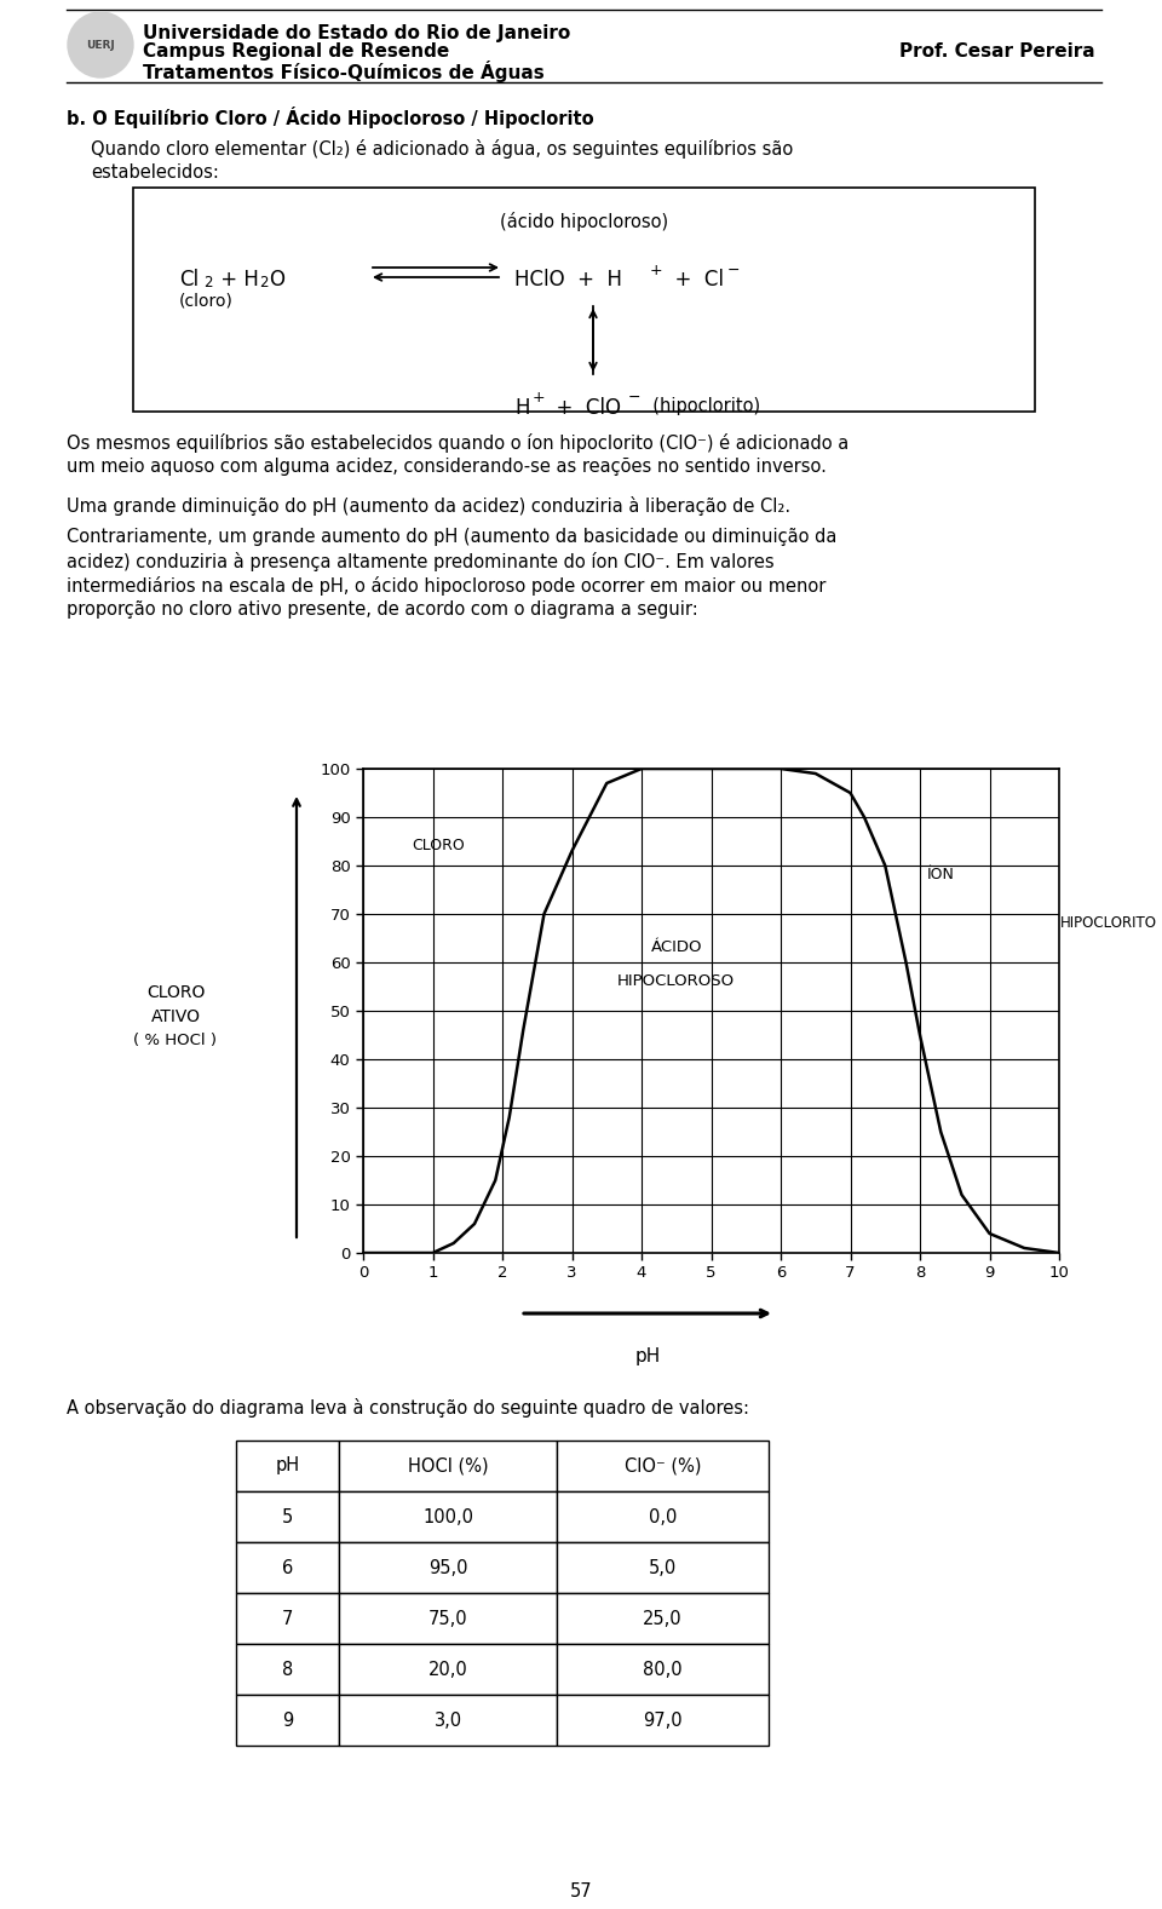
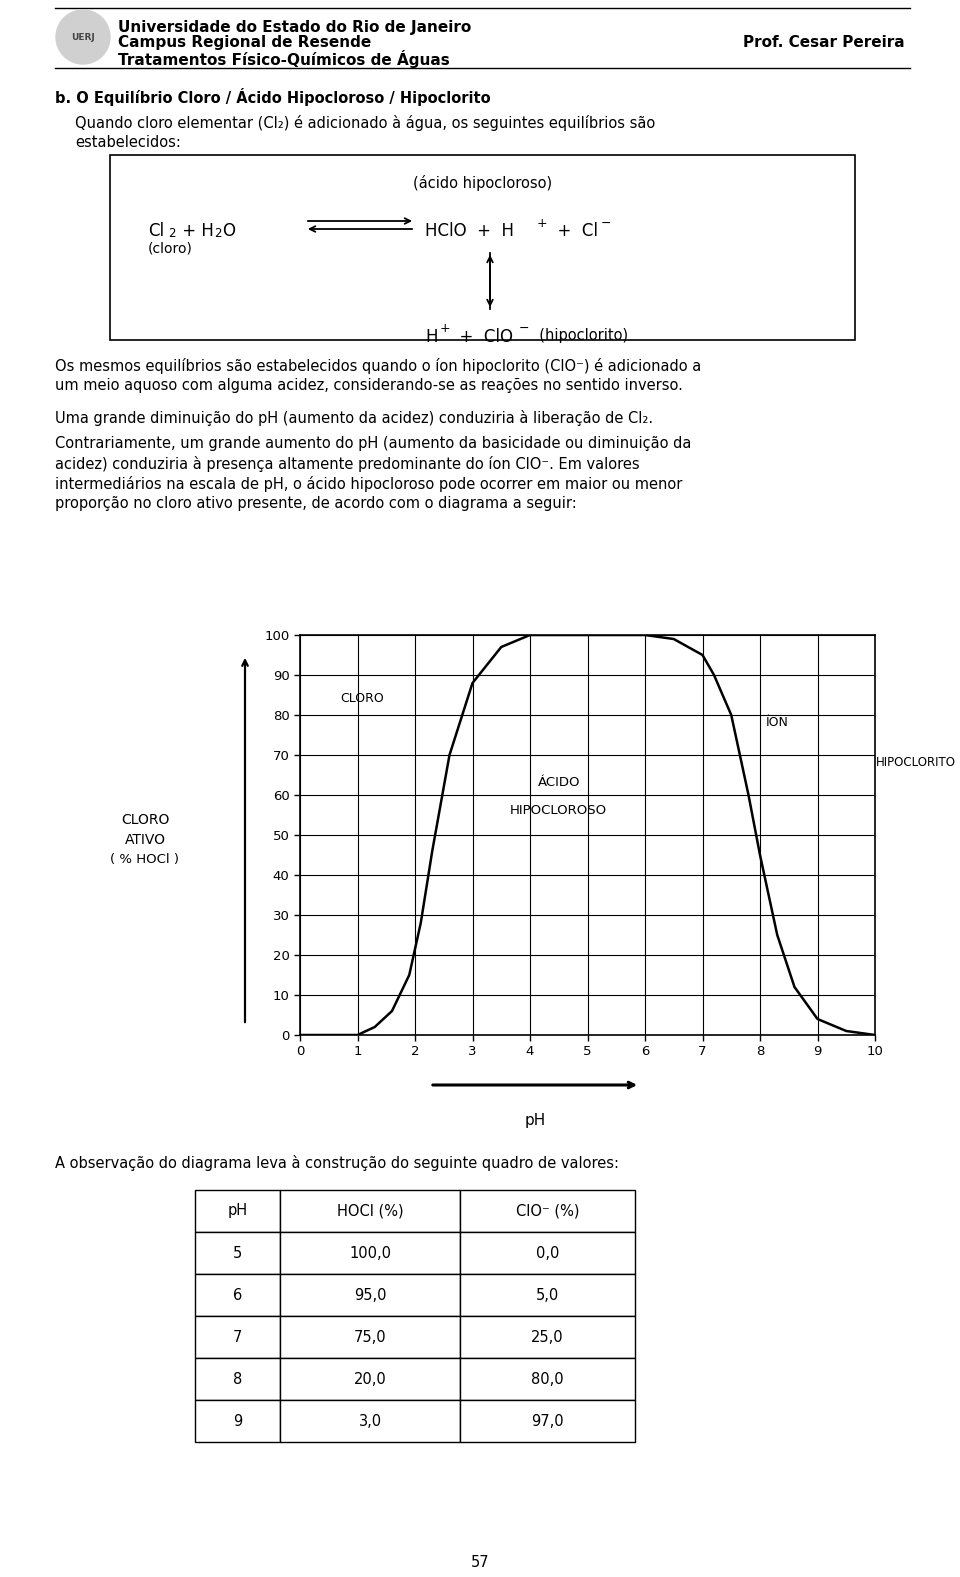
3: 83 -> 88
